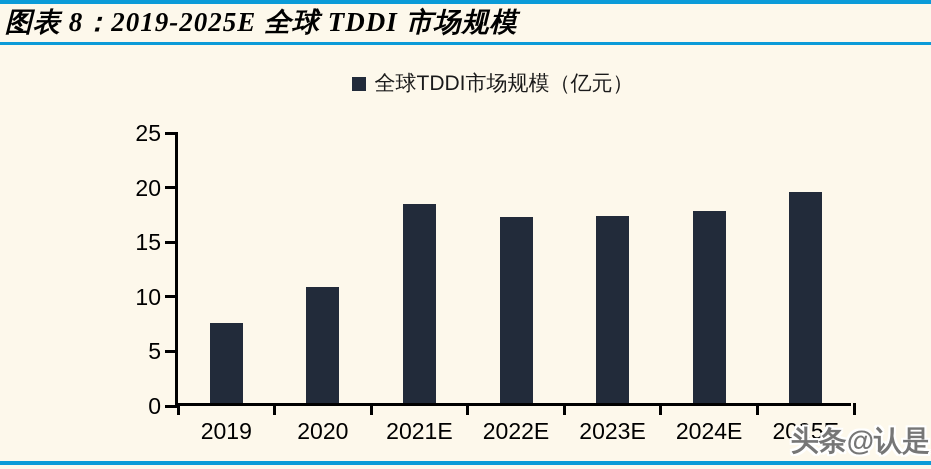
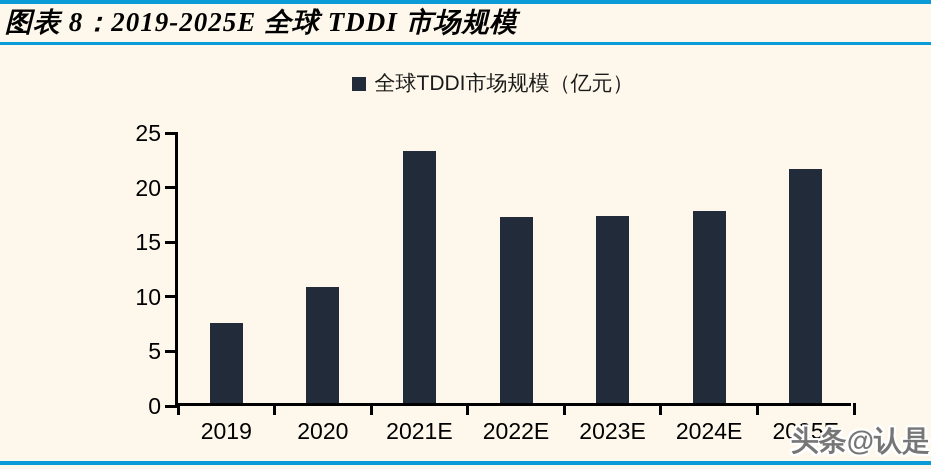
2021E: 18.2 -> 23.1
2025E: 19.3 -> 21.4
